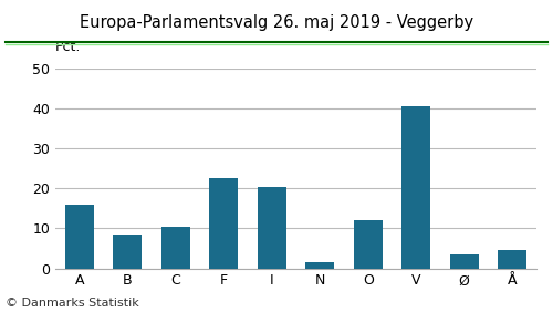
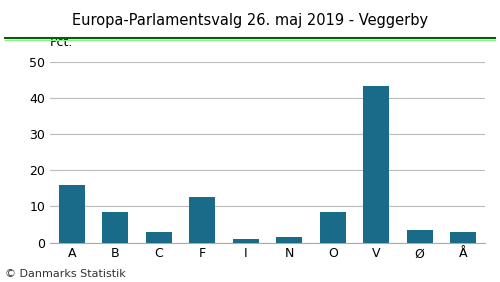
C: 10.5 -> 3.0
F: 22.5 -> 12.5
I: 20.5 -> 1.0
O: 12.0 -> 8.5
V: 40.5 -> 43.5
Å: 4.5 -> 3.0
